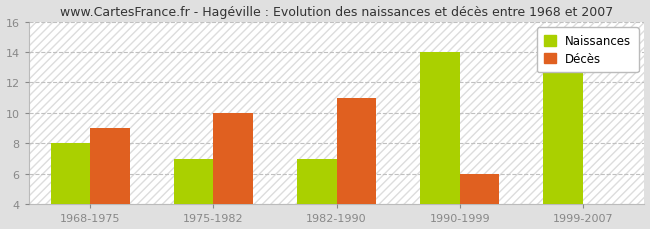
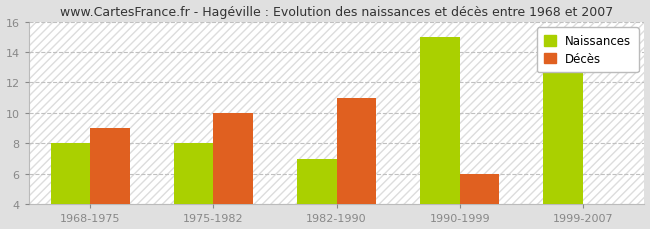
Naissances/1975-1982: 7 -> 8
Naissances/1990-1999: 14 -> 15
